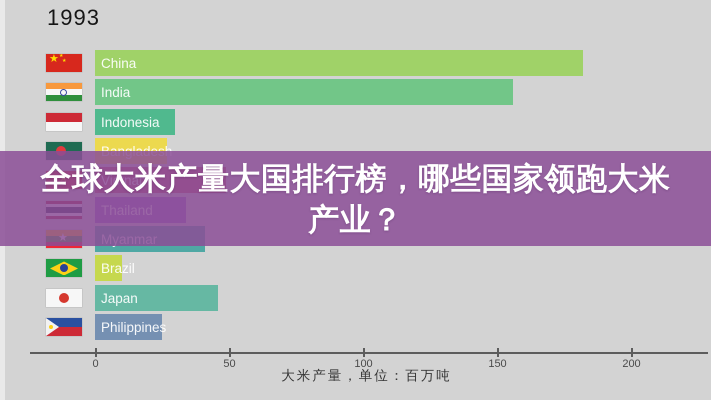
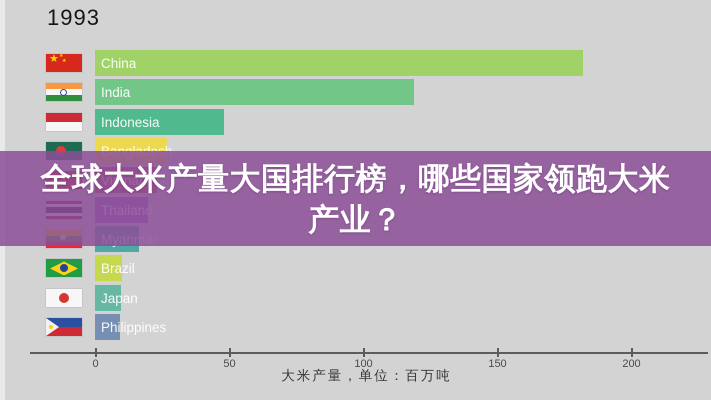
India: 156 -> 119
Indonesia: 30 -> 48
Vietnam: 49 -> 23
Thailand: 34 -> 20
Myanmar: 41 -> 17
Japan: 46 -> 10
Philippines: 25 -> 10
